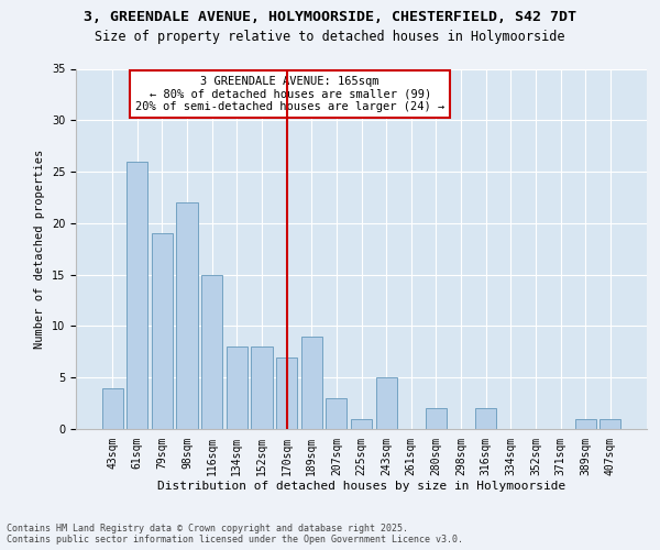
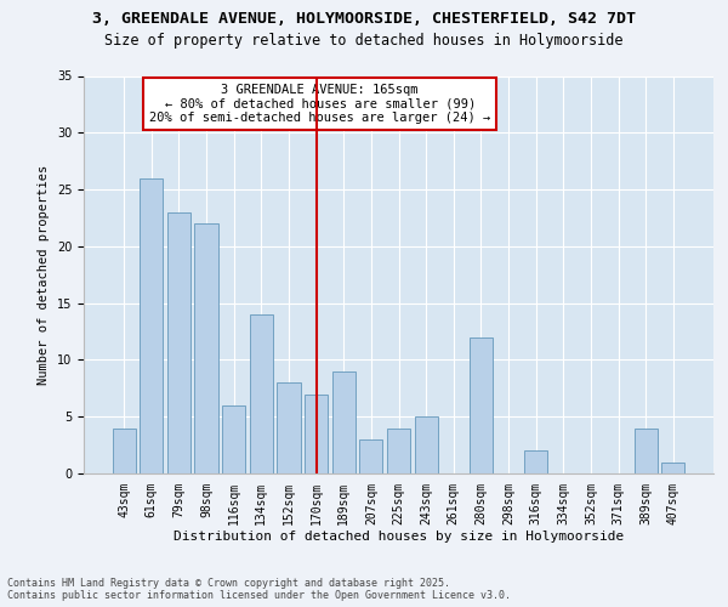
79sqm: 19 -> 23
116sqm: 15 -> 6
134sqm: 8 -> 14
225sqm: 1 -> 4
280sqm: 2 -> 12
389sqm: 1 -> 4
